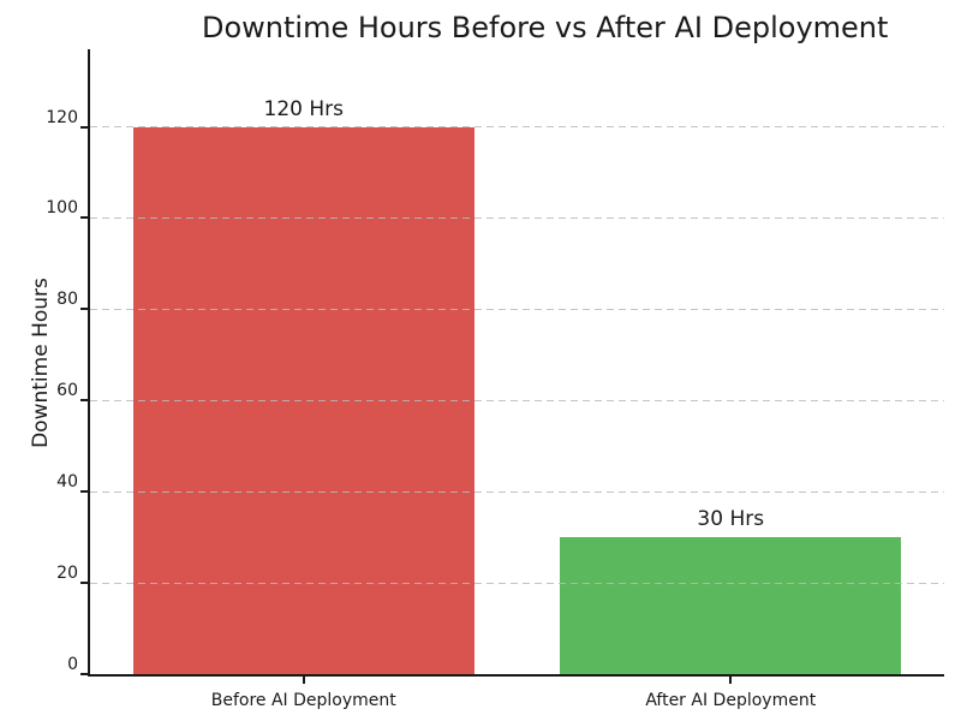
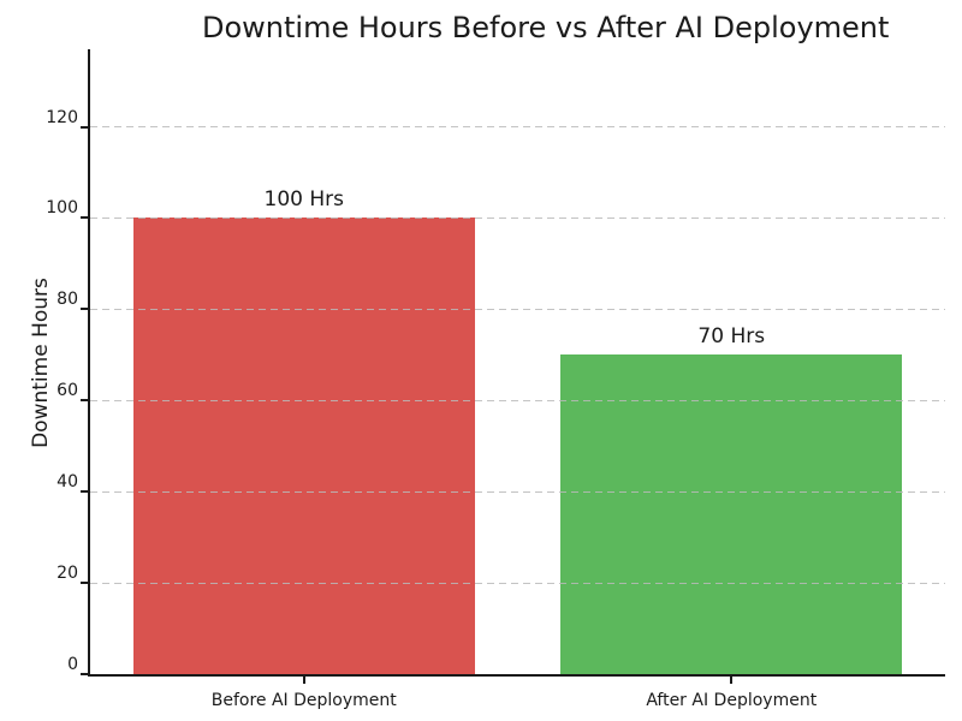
Before AI Deployment: 120 -> 100
After AI Deployment: 30 -> 70
